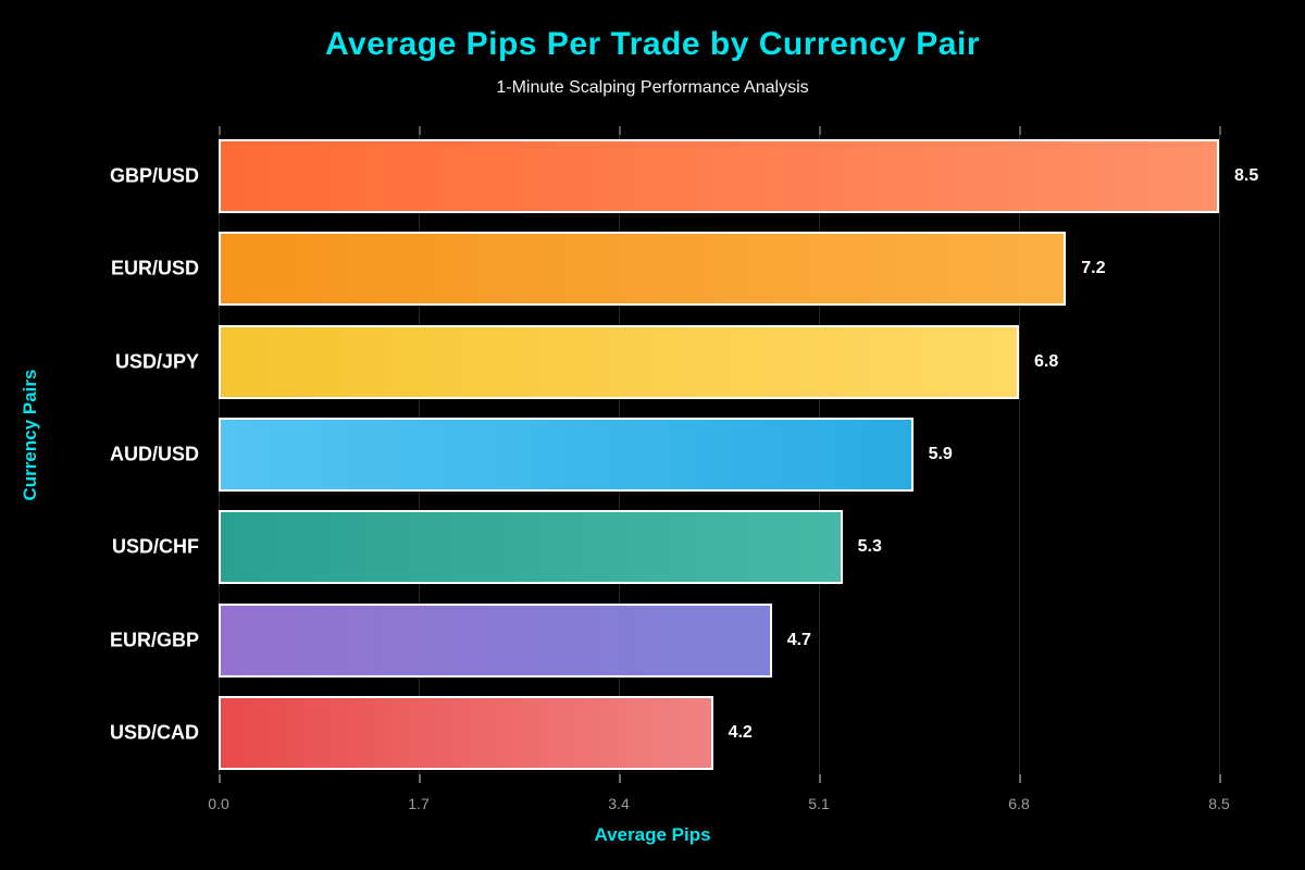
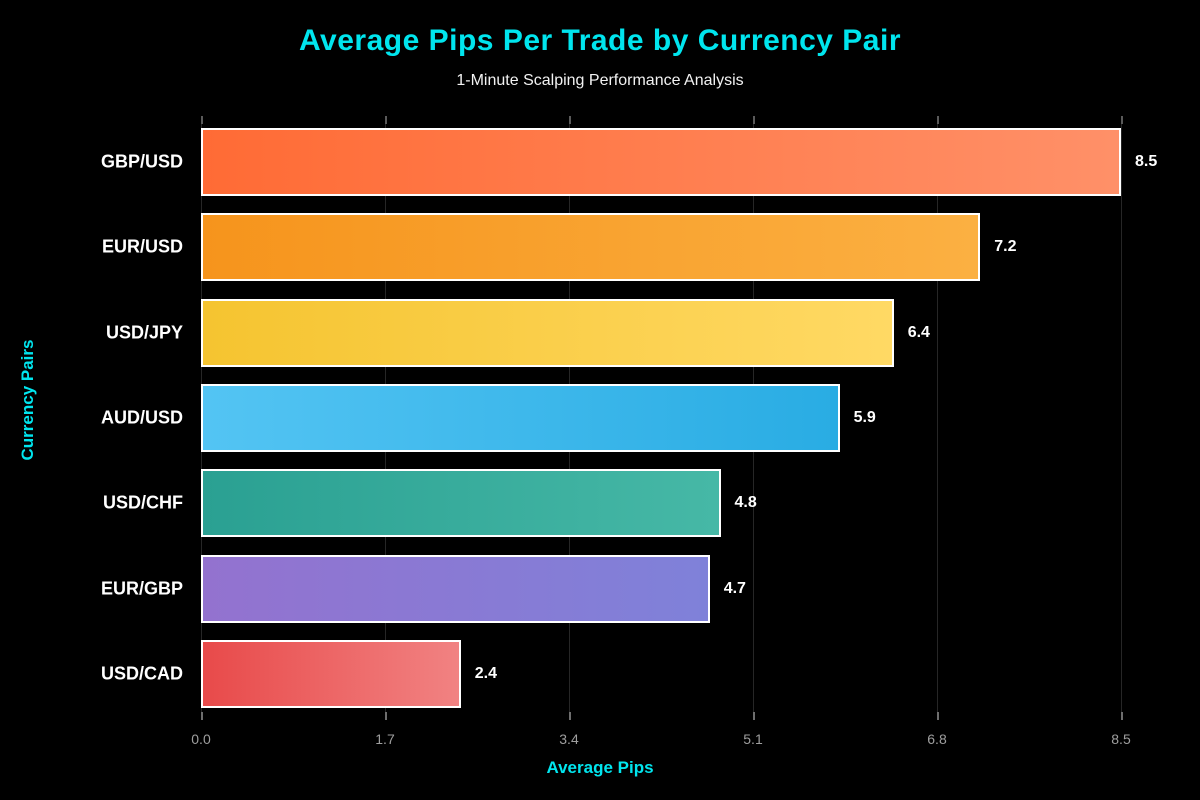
USD/JPY: 6.8 -> 6.4
USD/CHF: 5.3 -> 4.8
USD/CAD: 4.2 -> 2.4
